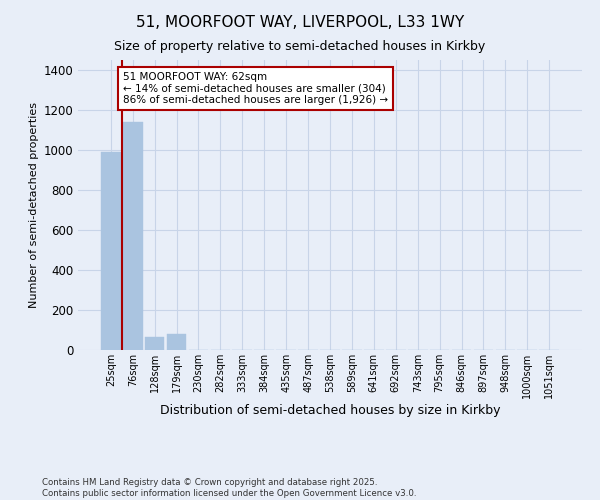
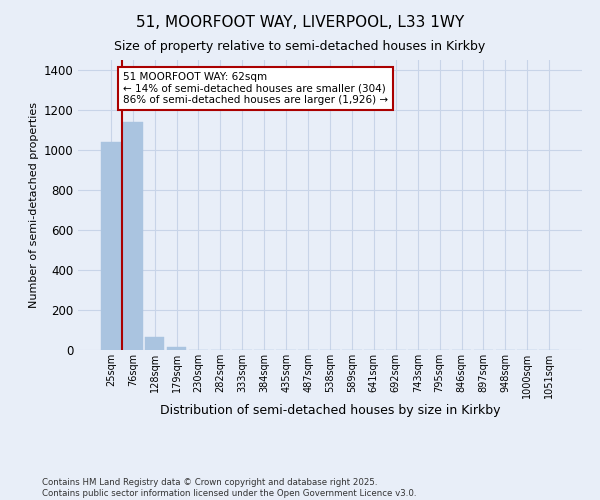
25sqm: 990 -> 1040
179sqm: 80 -> 15
